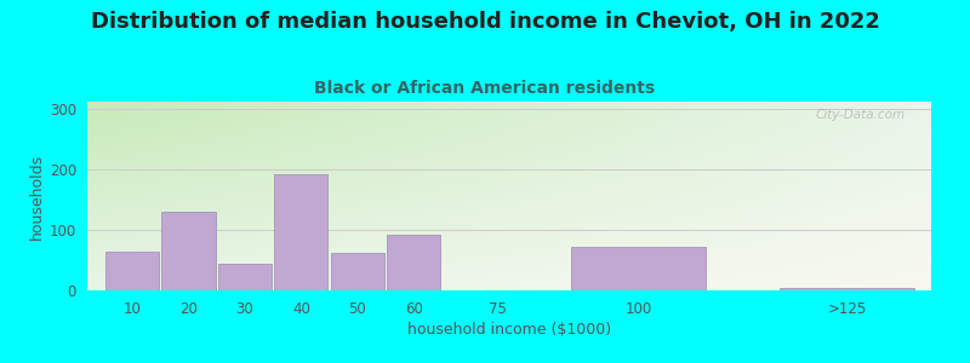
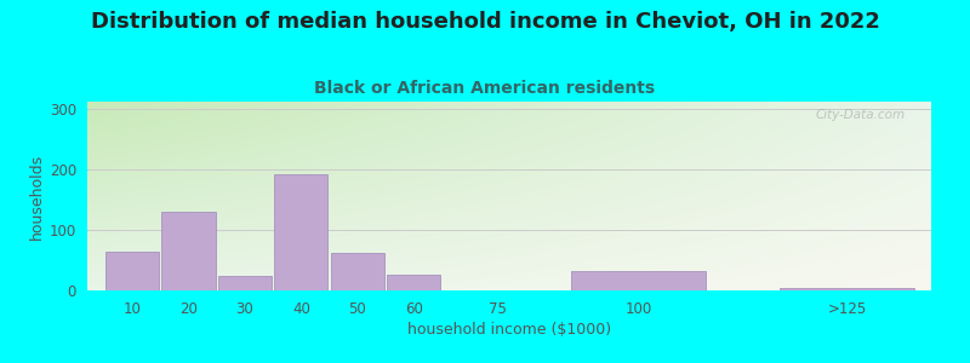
30: 44 -> 25
60: 92 -> 27
100: 72 -> 32
